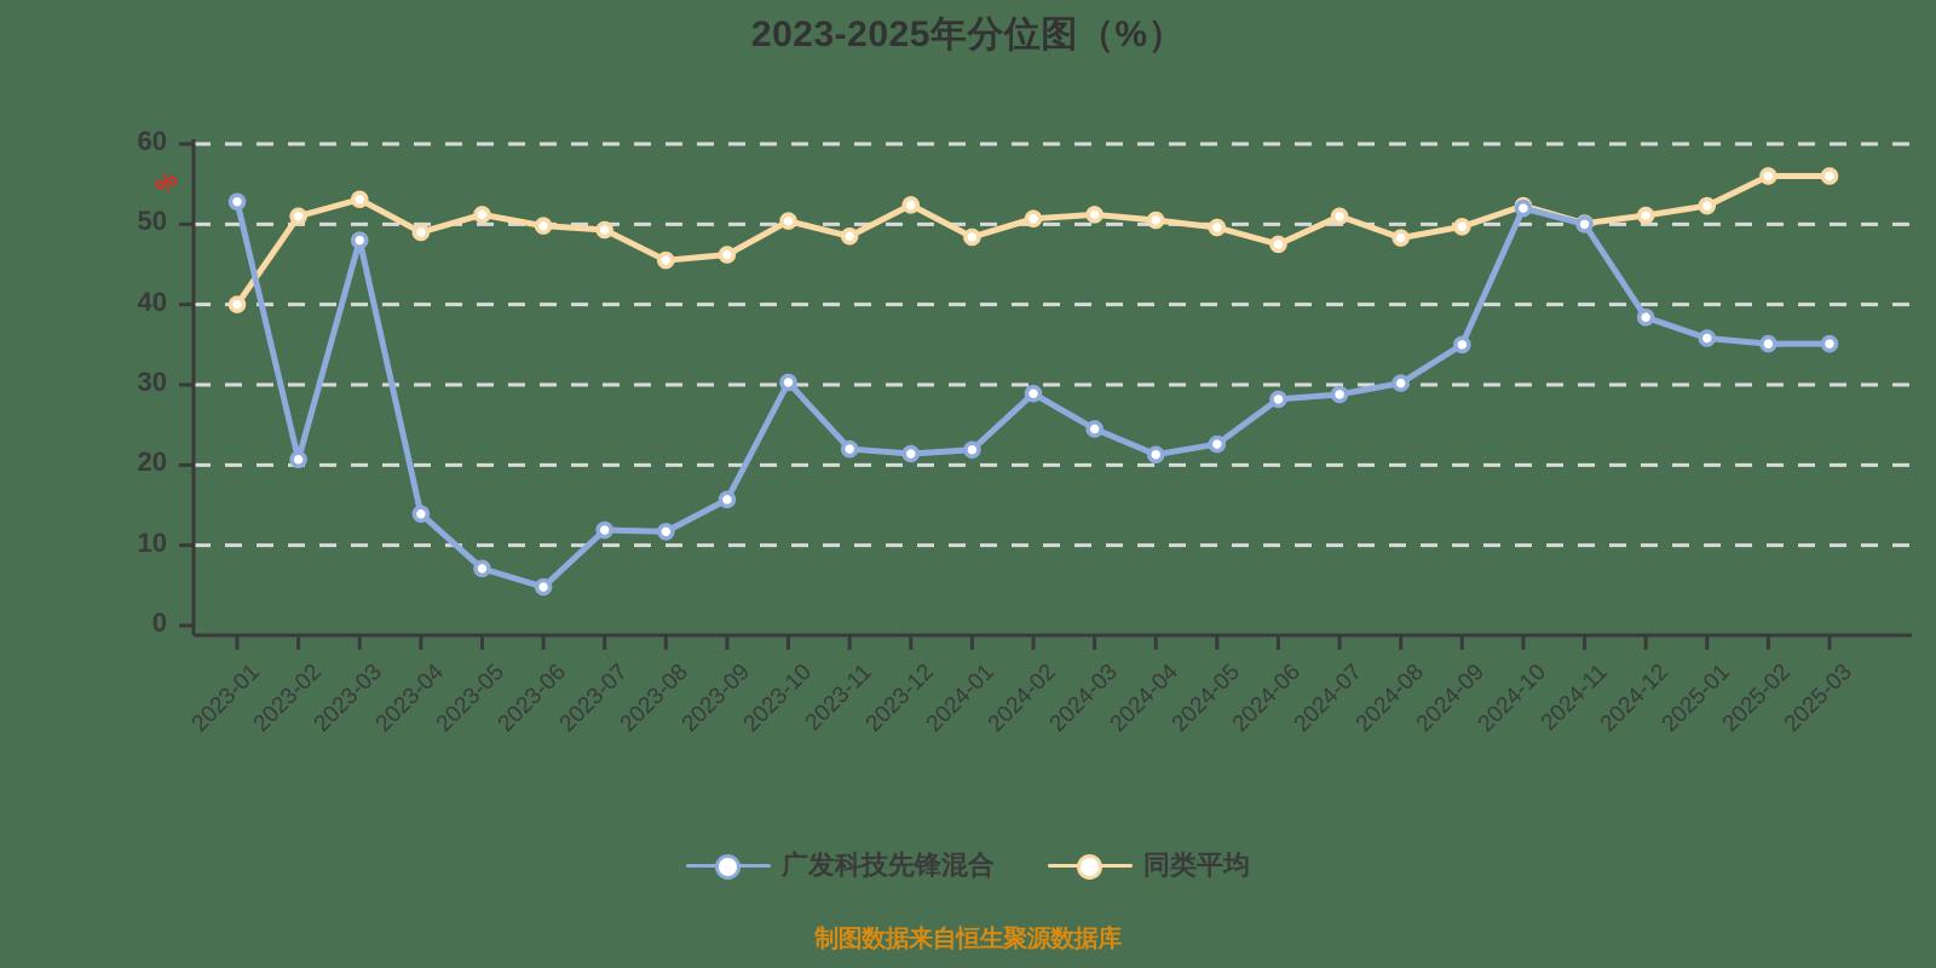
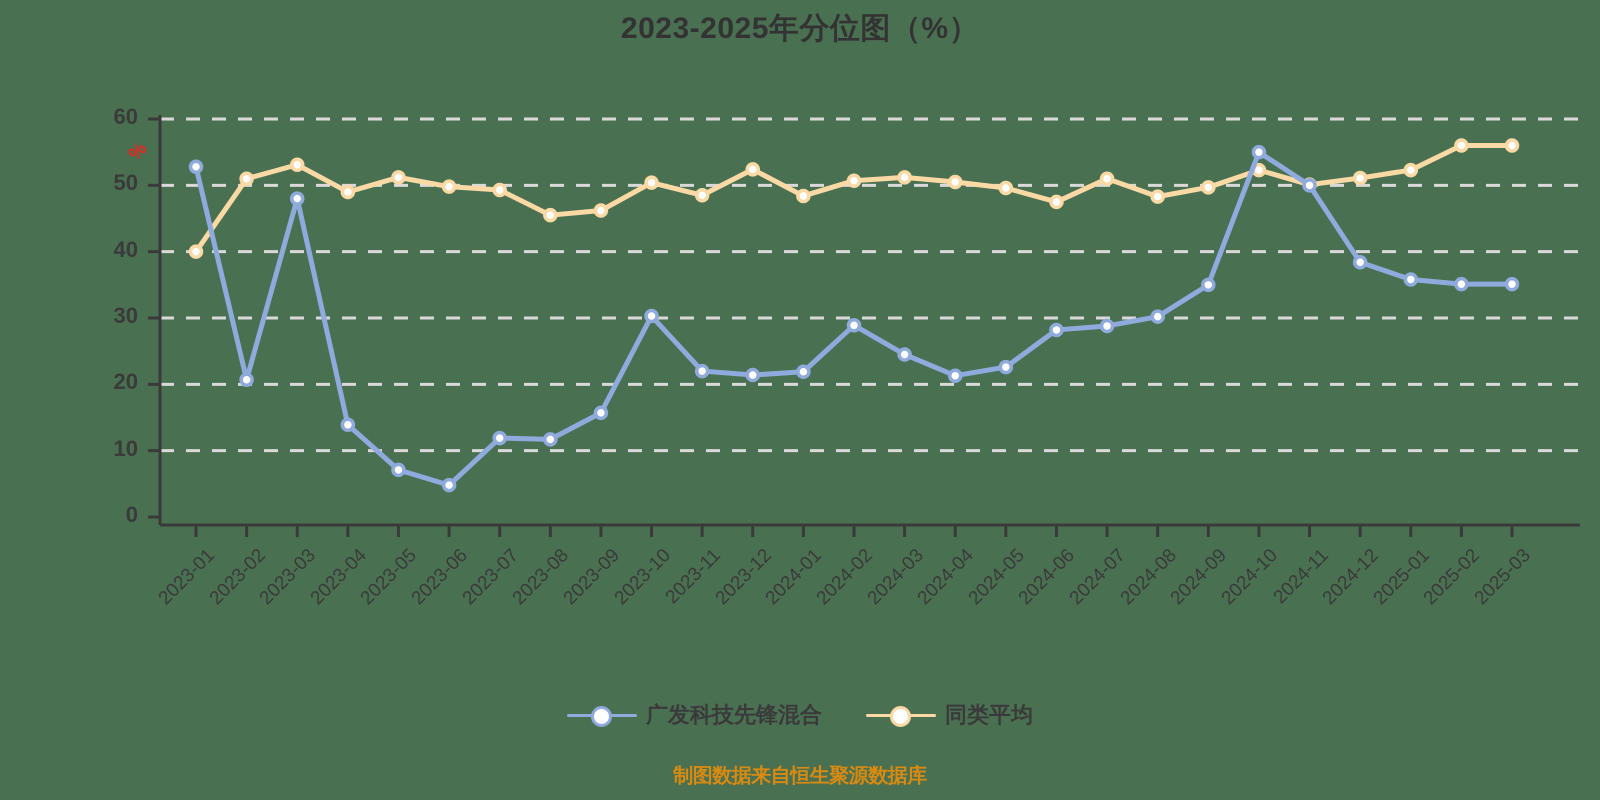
广发科技先锋混合/2024-10: 52 -> 55
